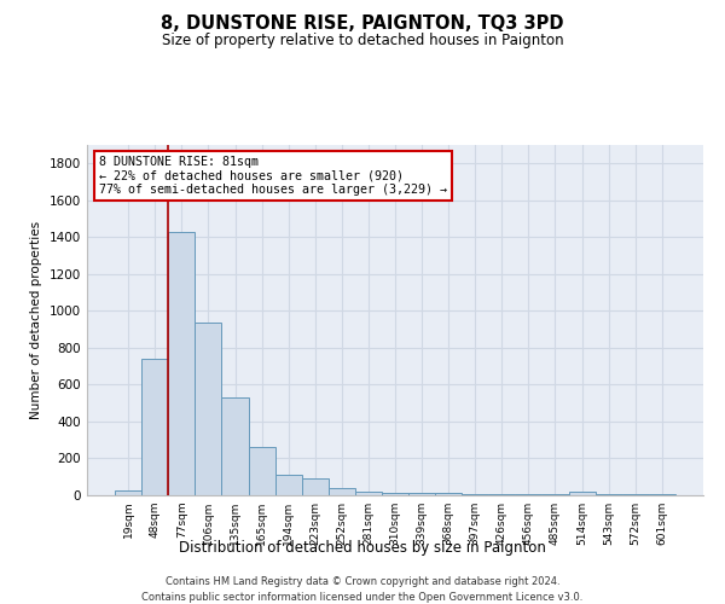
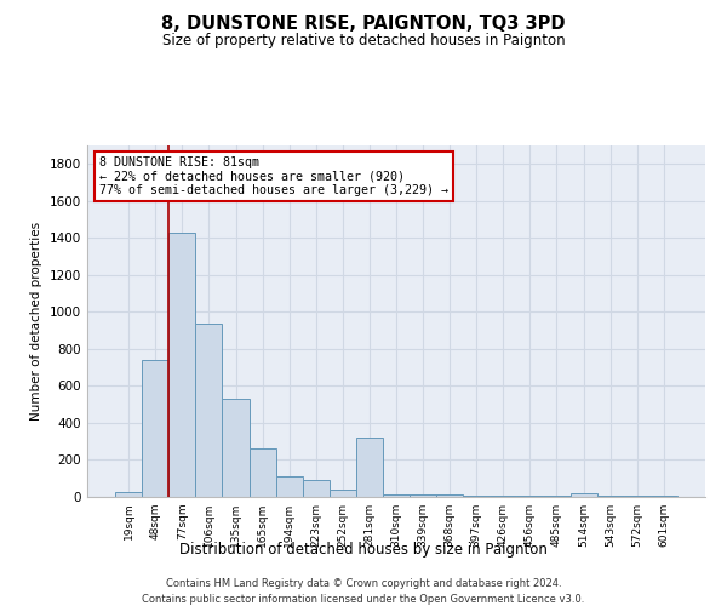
281sqm: 20 -> 320
